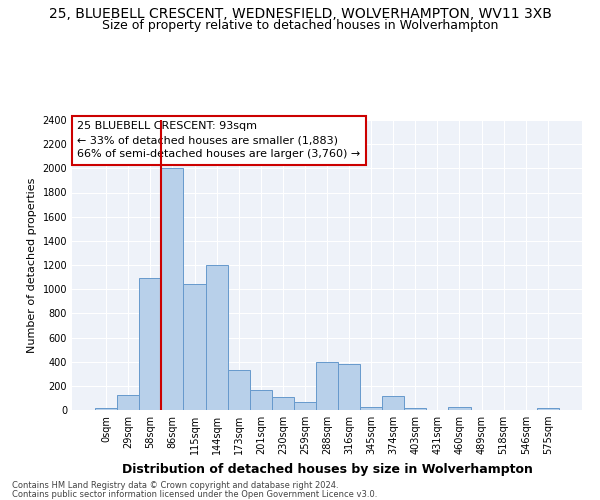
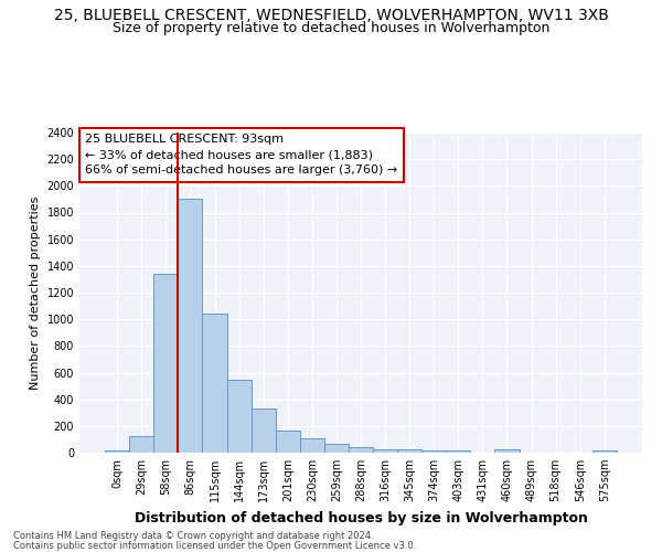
58sqm: 1090 -> 1340
86sqm: 2000 -> 1900
144sqm: 1200 -> 540
288sqm: 400 -> 40
316sqm: 380 -> 30
374sqm: 120 -> 20
